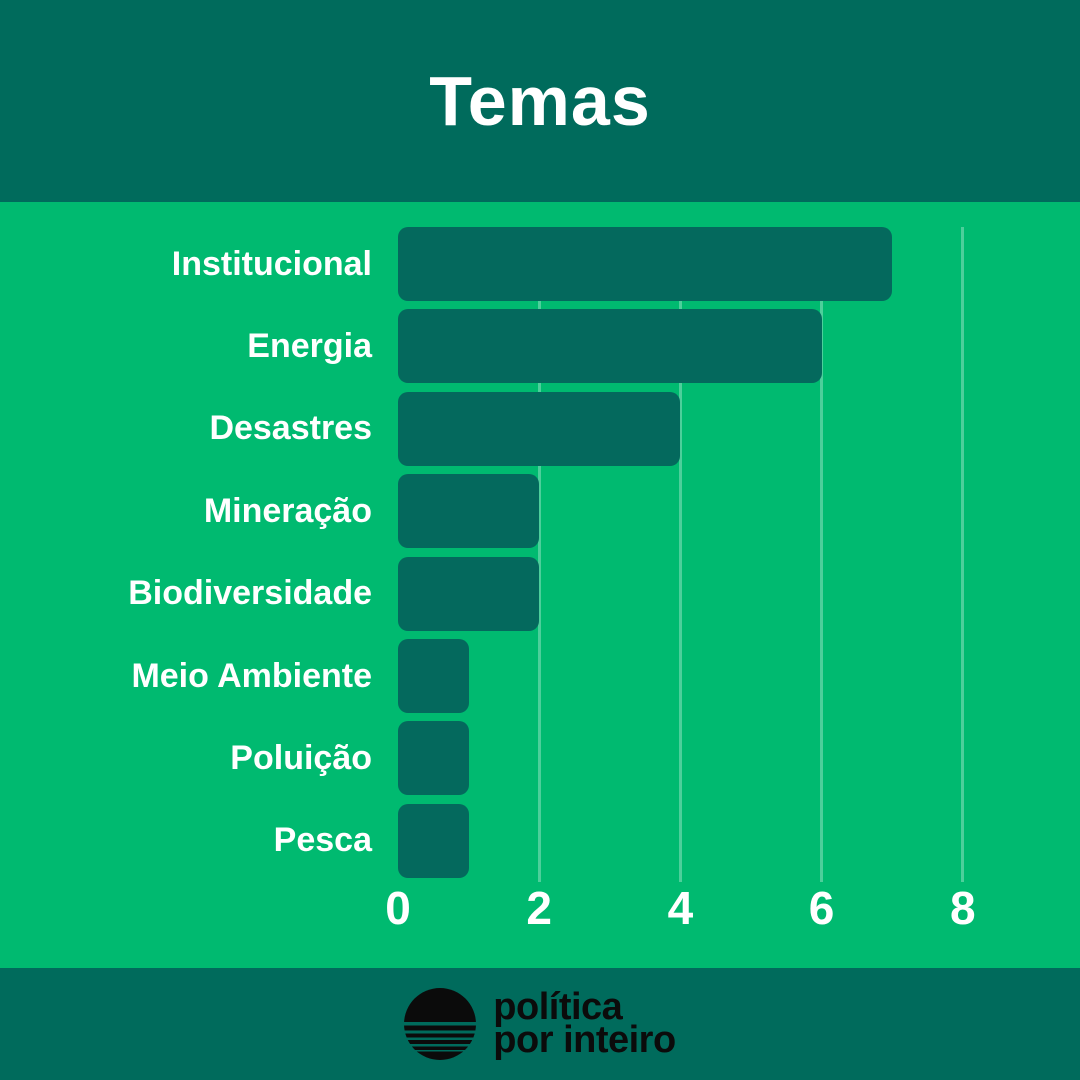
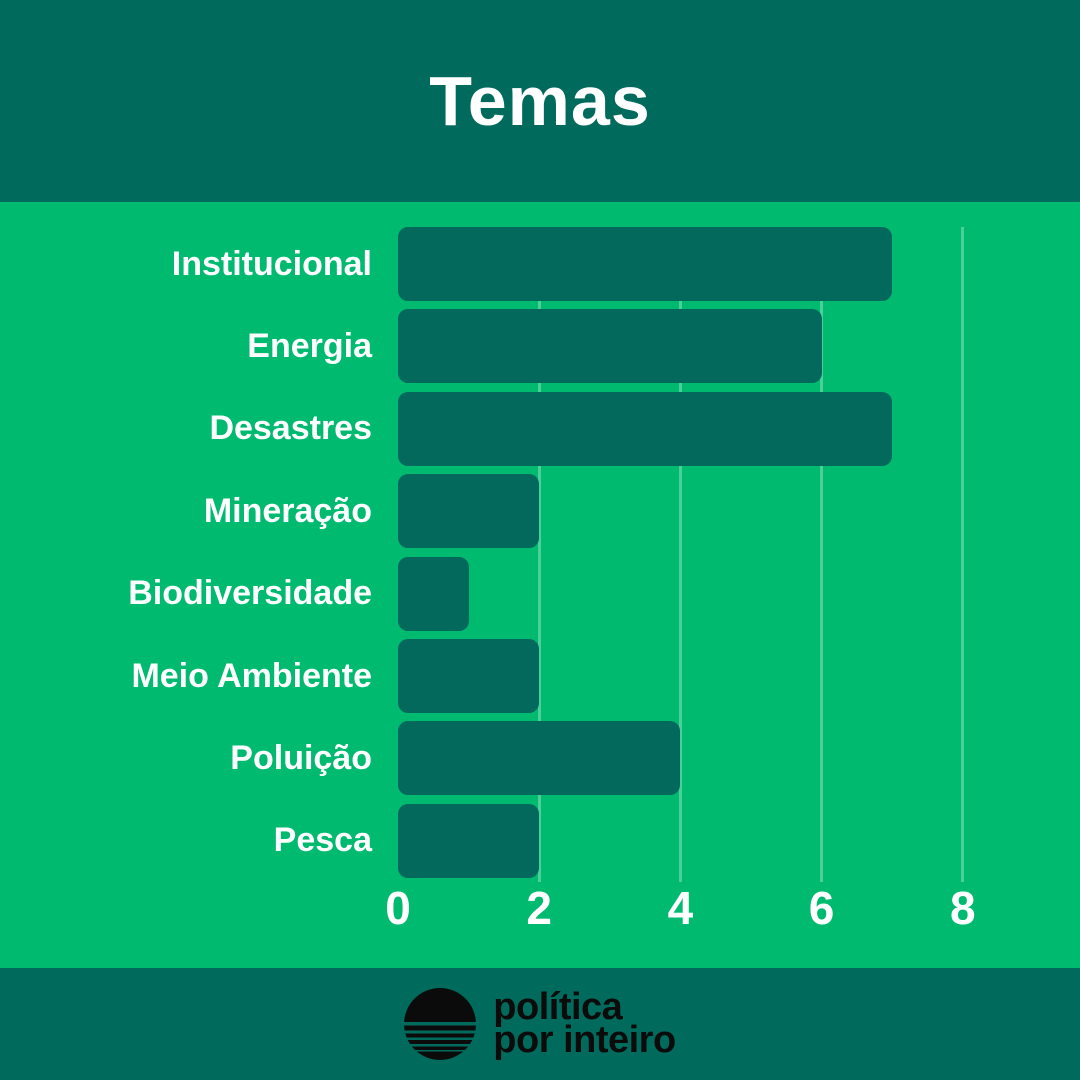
Desastres: 4 -> 7
Biodiversidade: 2 -> 1
Meio Ambiente: 1 -> 2
Poluição: 1 -> 4
Pesca: 1 -> 2
